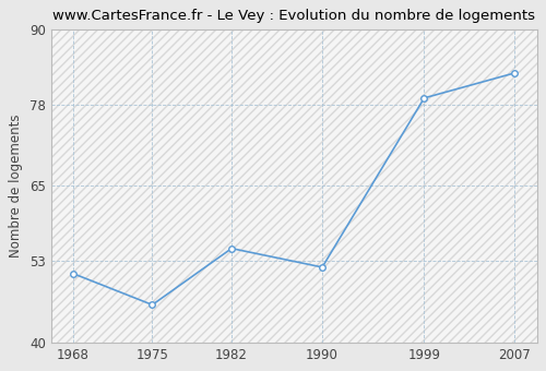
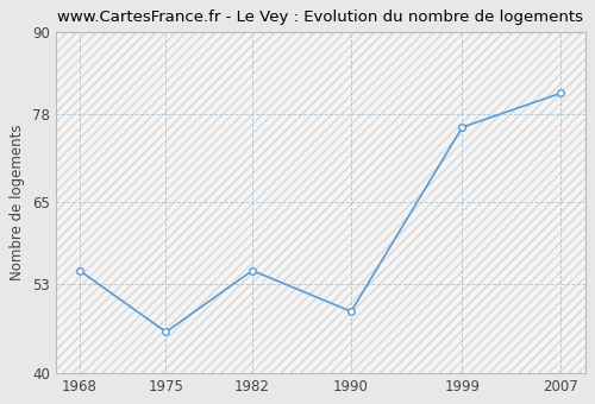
1968: 51 -> 55
1990: 52 -> 49
1999: 79 -> 76
2007: 83 -> 81
